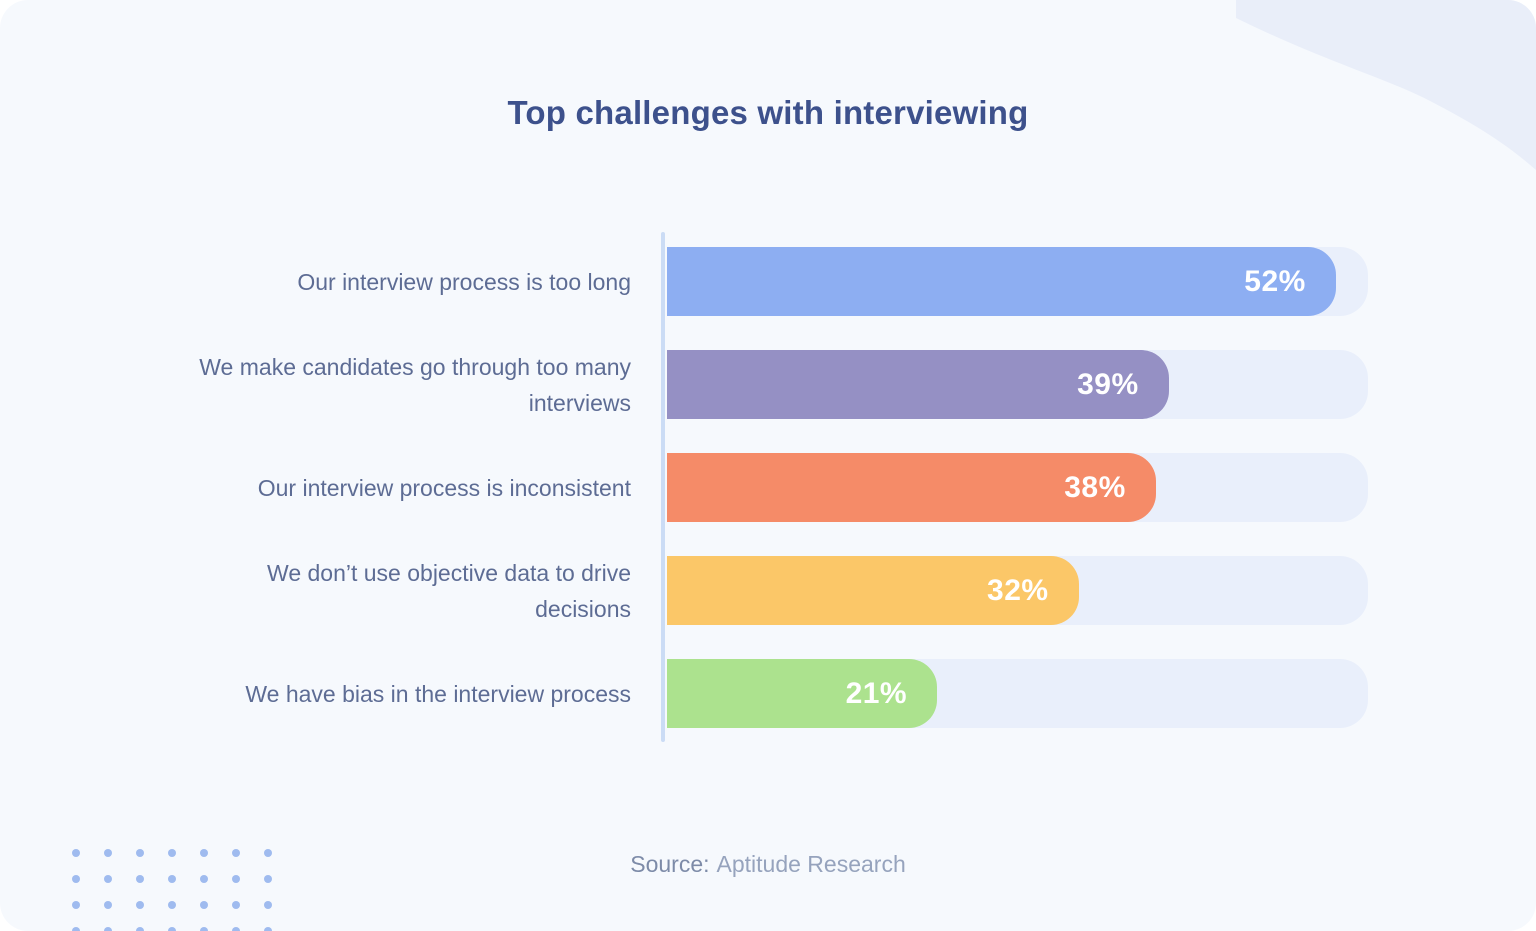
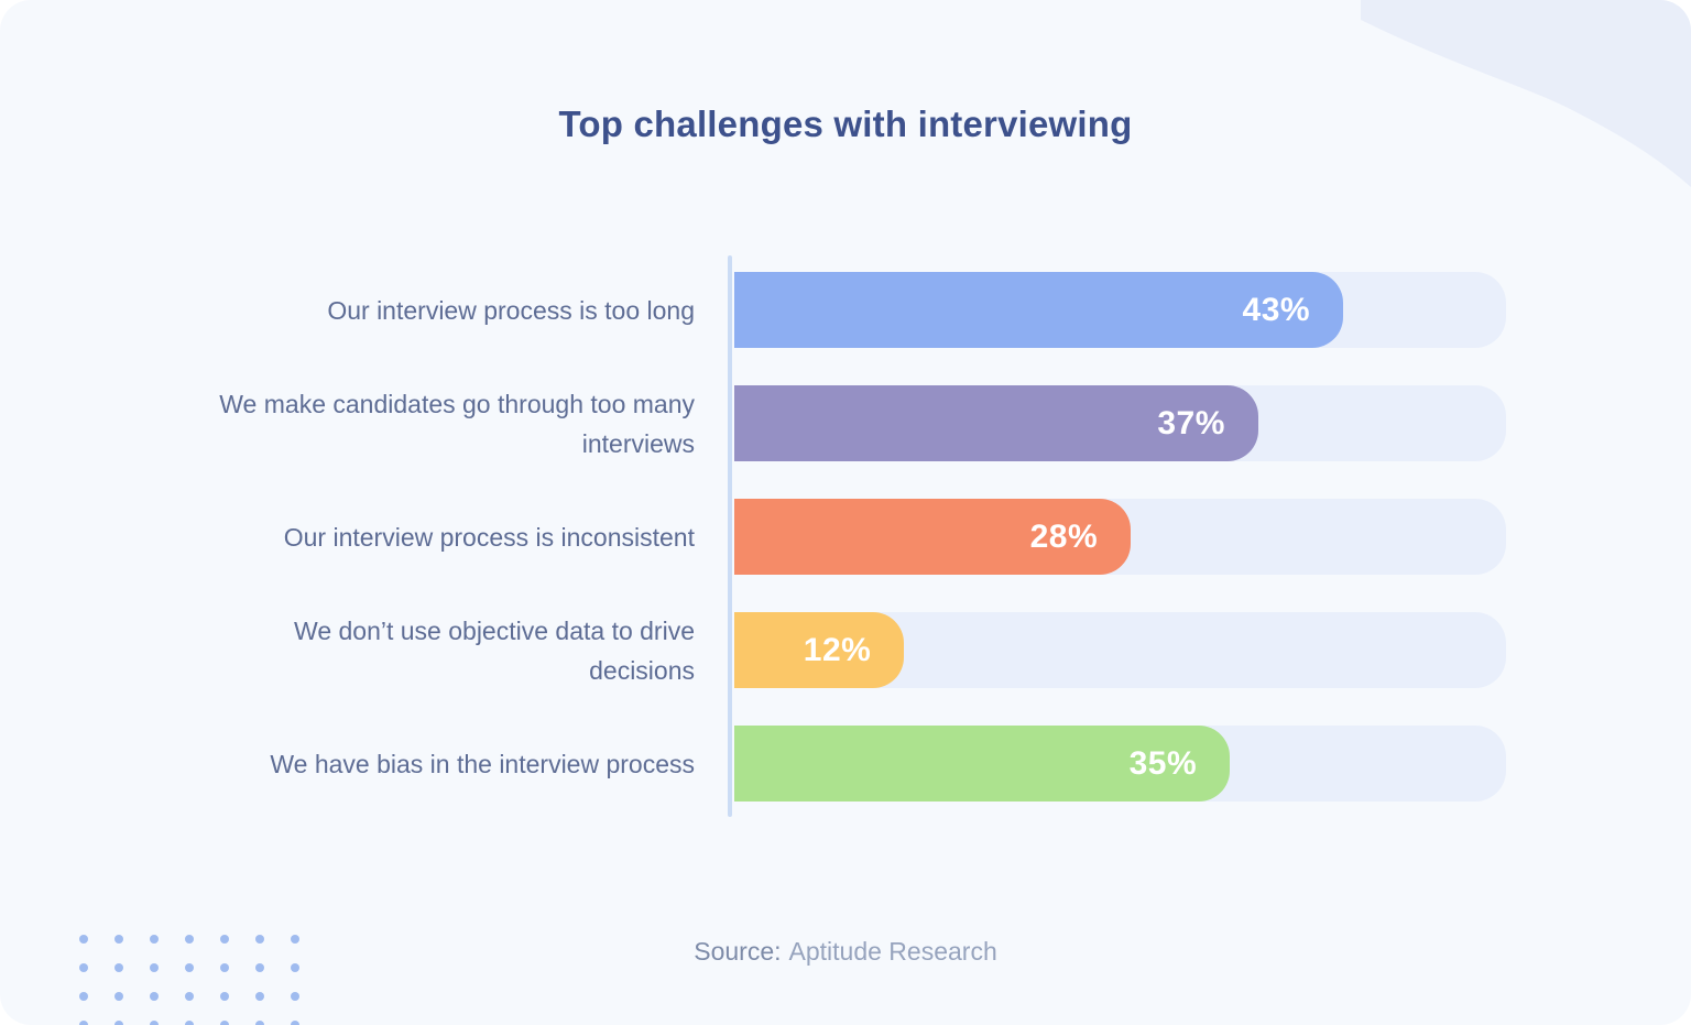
Our interview process is too long: 52% -> 43%
We make candidates go through too many interviews: 39% -> 37%
Our interview process is inconsistent: 38% -> 28%
We don’t use objective data to drive decisions: 32% -> 12%
We have bias in the interview process: 21% -> 35%
